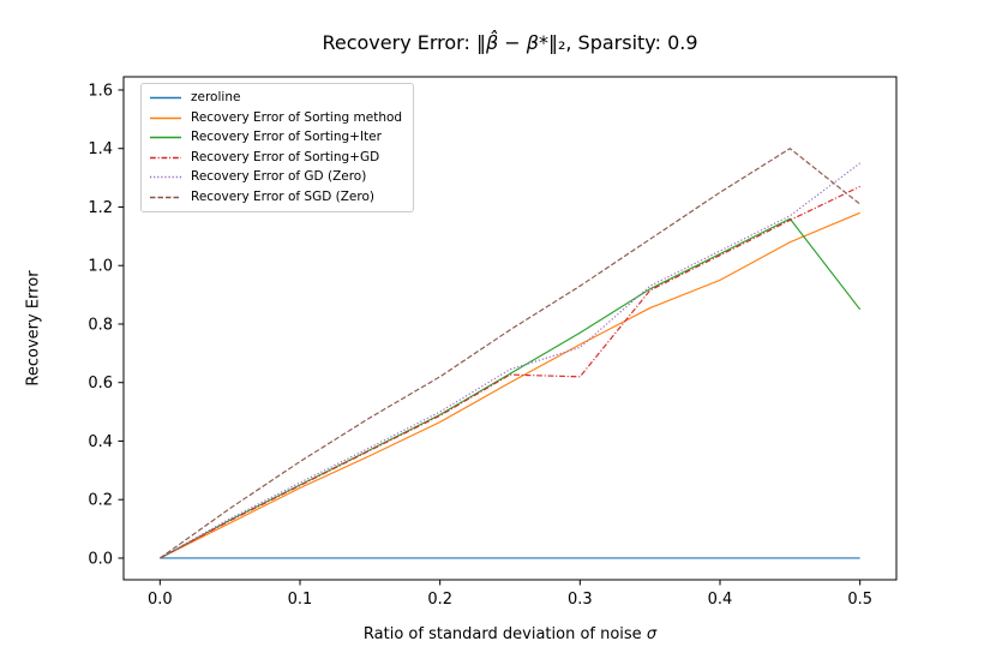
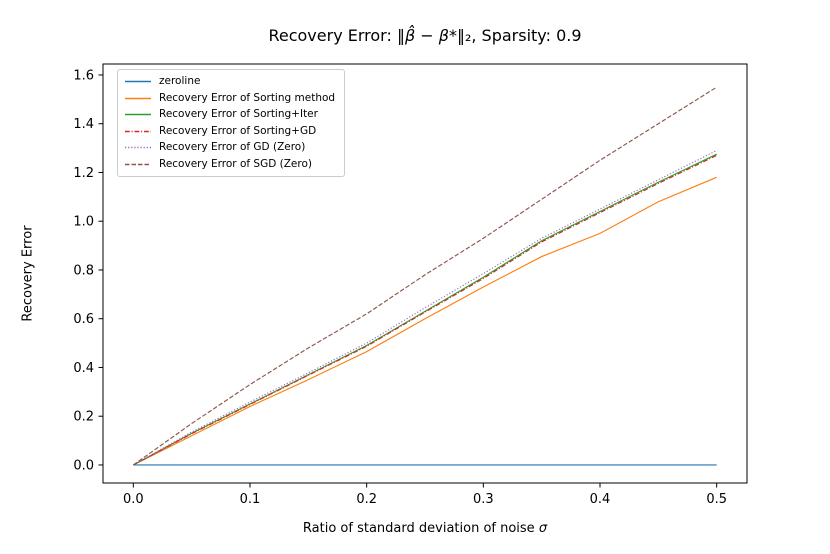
Recovery Error of Sorting+GD/0.3: 0.62 -> 0.77
Recovery Error of GD (Zero)/0.3: 0.72 -> 0.79
Recovery Error of Sorting+Iter/0.5: 0.85 -> 1.27
Recovery Error of GD (Zero)/0.5: 1.35 -> 1.29
Recovery Error of SGD (Zero)/0.5: 1.21 -> 1.55
